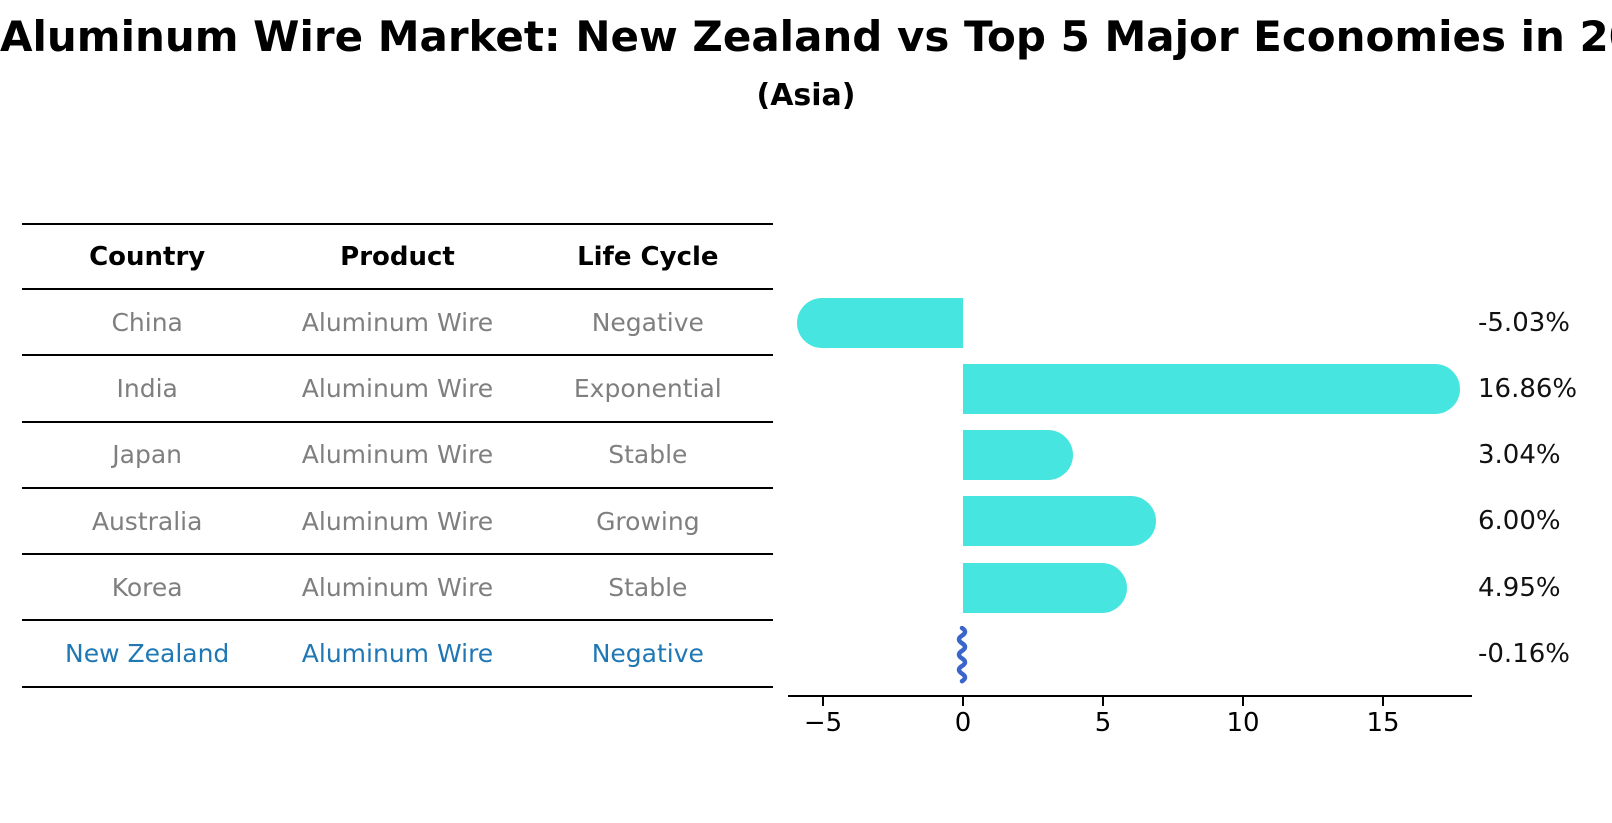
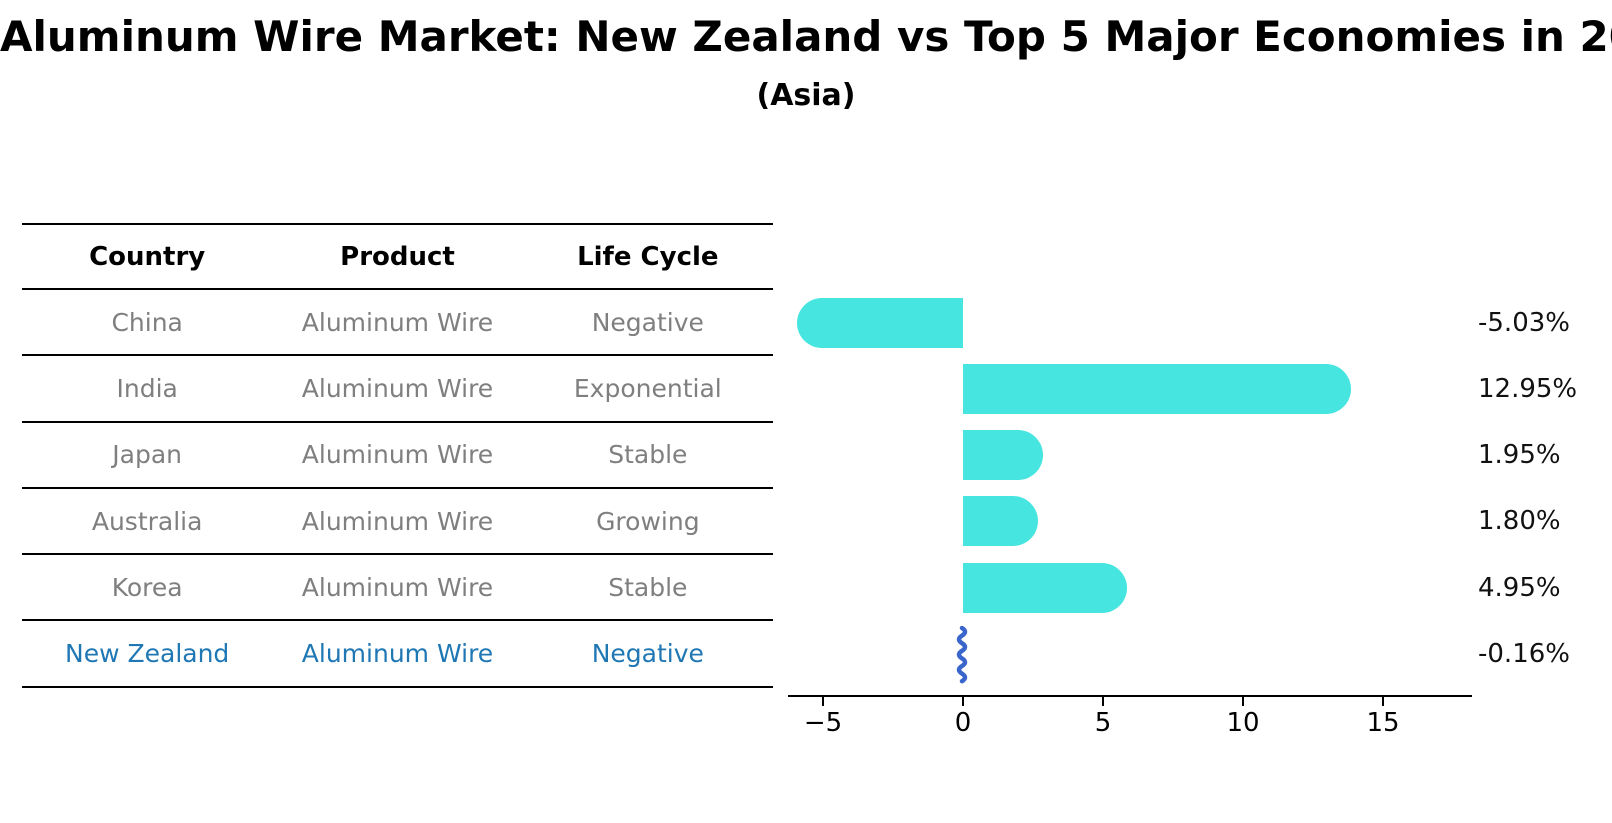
India: 16.86% -> 12.95%
Japan: 3.04% -> 1.95%
Australia: 6.00% -> 1.80%
